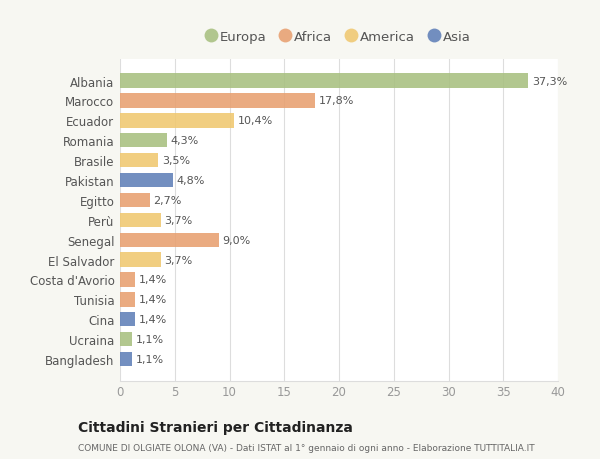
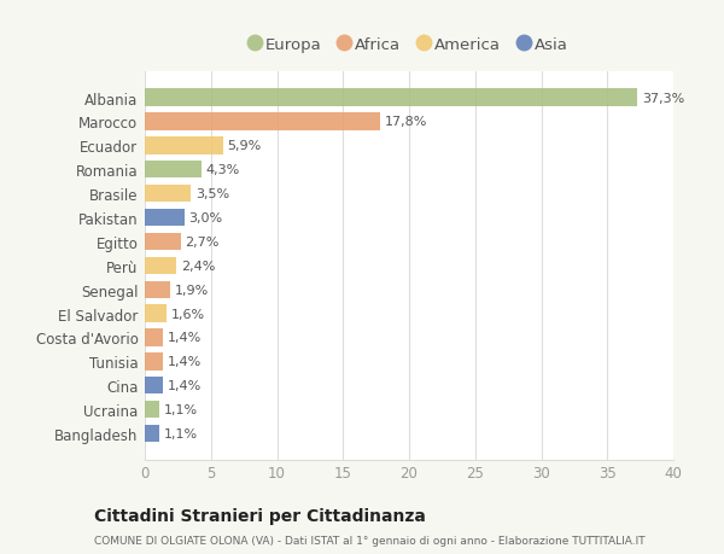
Ecuador: 10,4% -> 5,9%
Pakistan: 4,8% -> 3,0%
Perù: 3,7% -> 2,4%
Senegal: 9,0% -> 1,9%
El Salvador: 3,7% -> 1,6%
